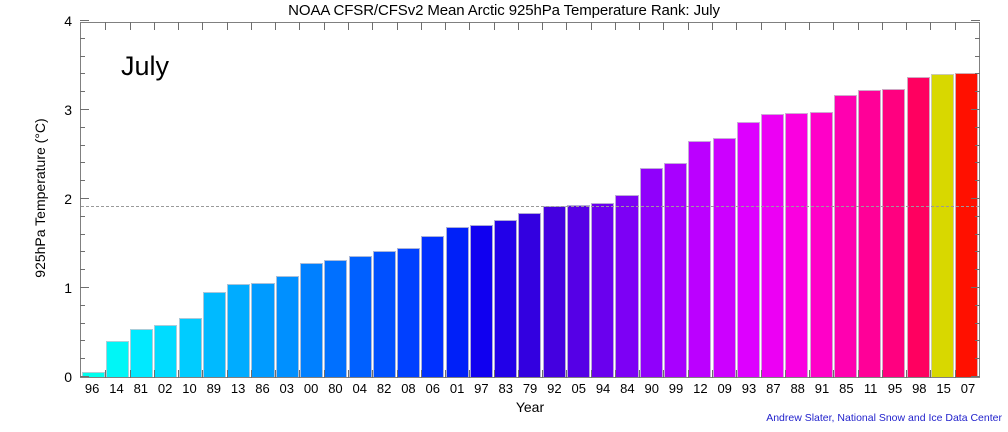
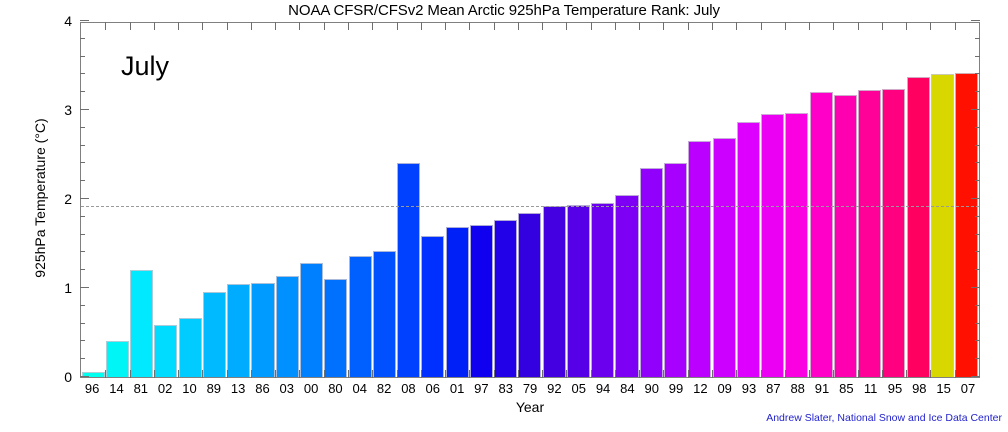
81: 0.5 -> 1.2
80: 1.3 -> 1.1
08: 1.4 -> 2.4
91: 3.0 -> 3.2
